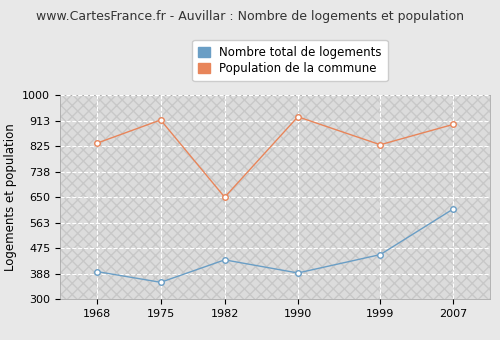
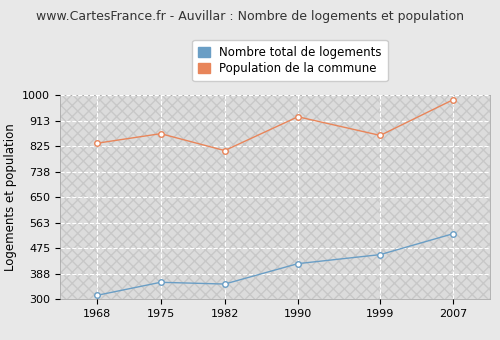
Nombre total de logements/1968: 395 -> 313
Population de la commune/1975: 915 -> 868
Nombre total de logements/1982: 435 -> 352
Population de la commune/1982: 650 -> 810
Nombre total de logements/1990: 390 -> 422
Population de la commune/1999: 830 -> 862
Nombre total de logements/2007: 610 -> 525
Population de la commune/2007: 900 -> 985
